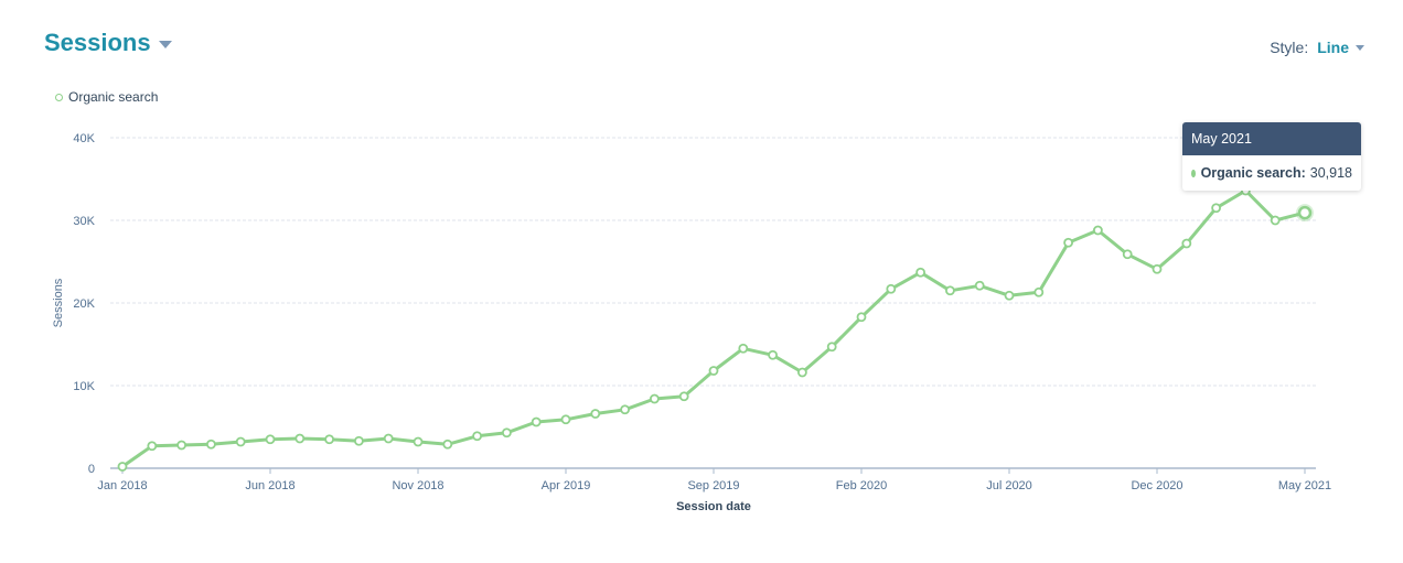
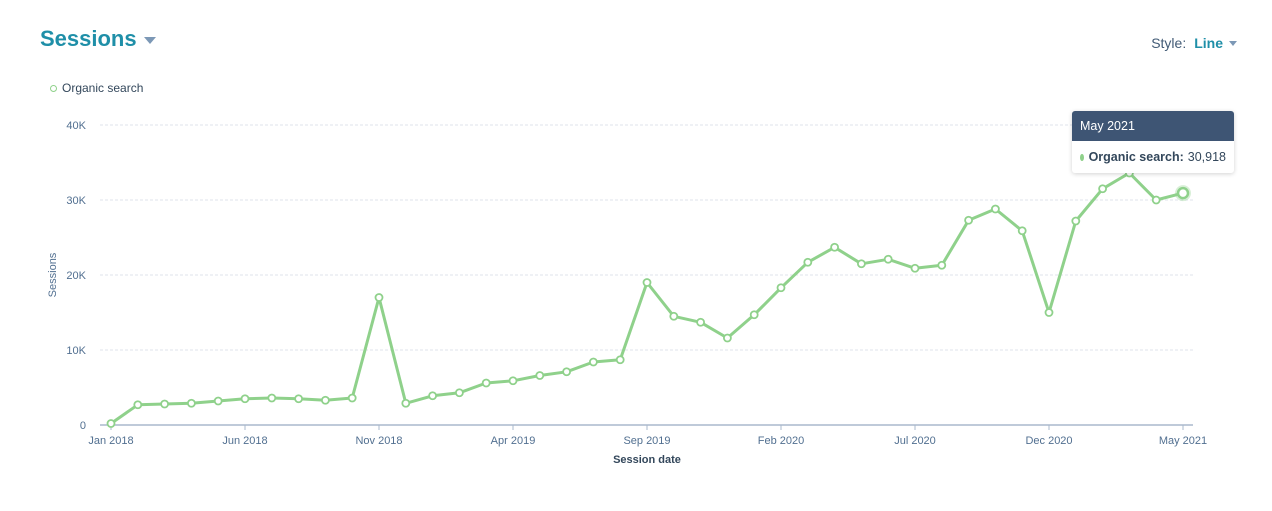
Nov 2018: 3K -> 17K
Sep 2019: 12K -> 19K
Dec 2020: 24K -> 15K
